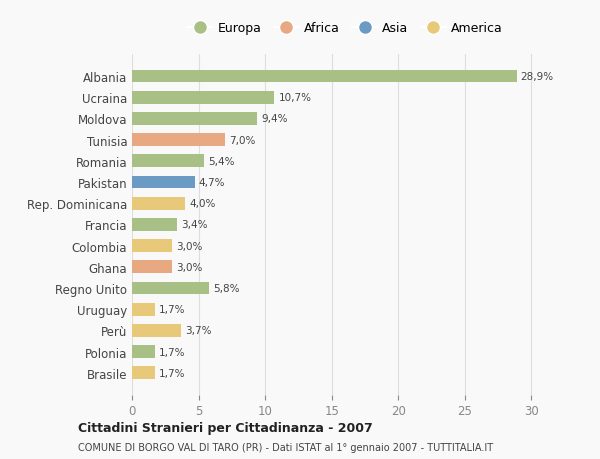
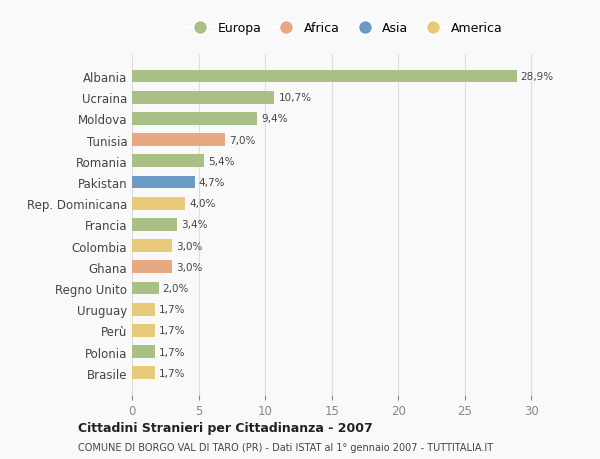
Regno Unito: 5,8% -> 2,0%
Perù: 3,7% -> 1,7%
